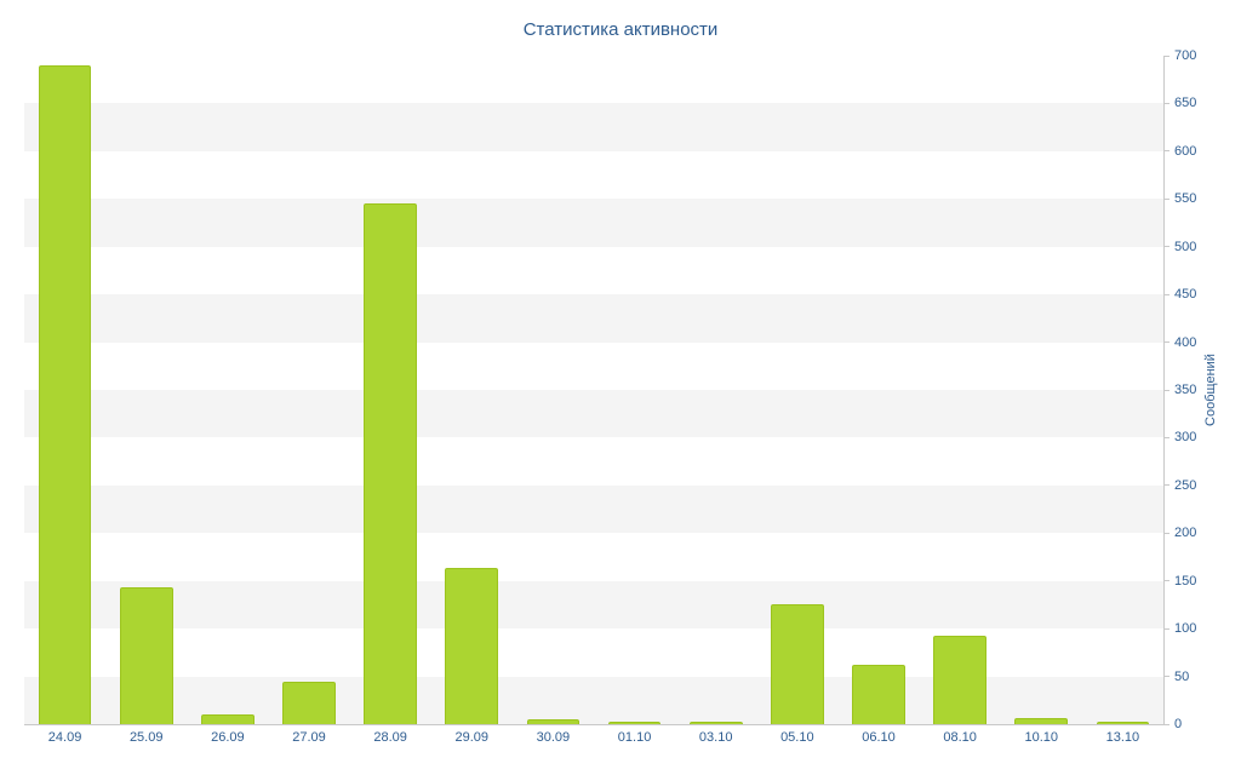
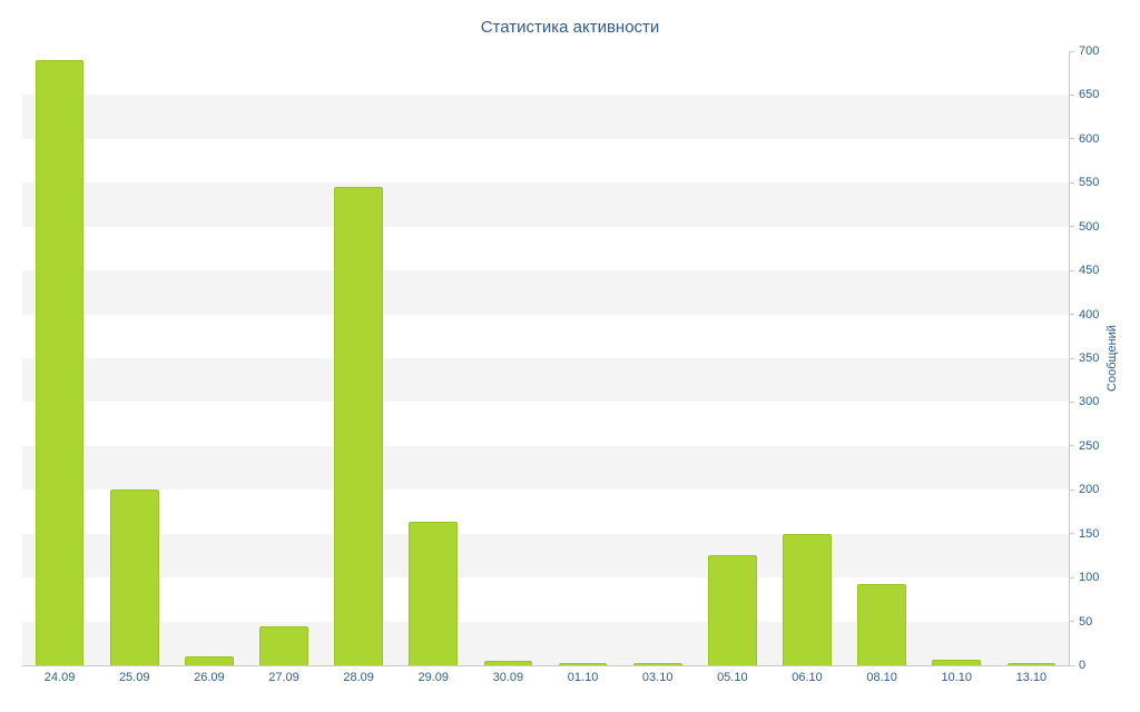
25.09: 140 -> 200
06.10: 60 -> 150
